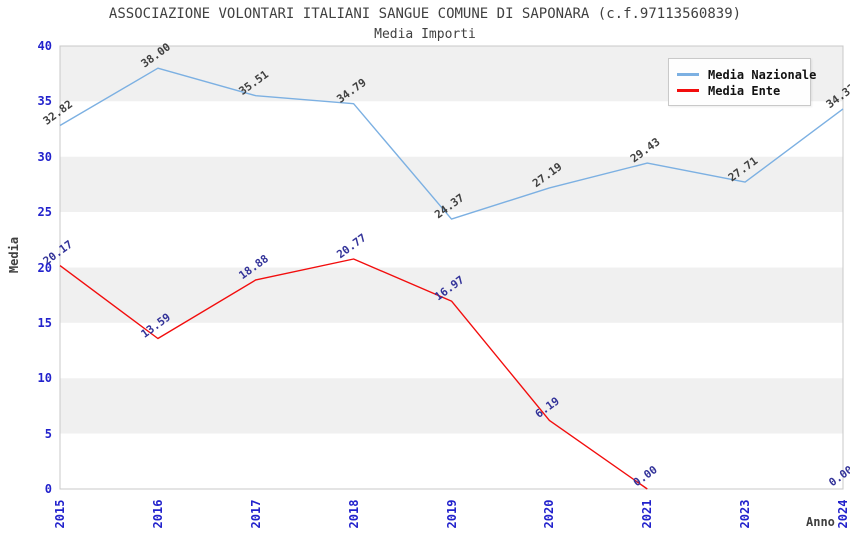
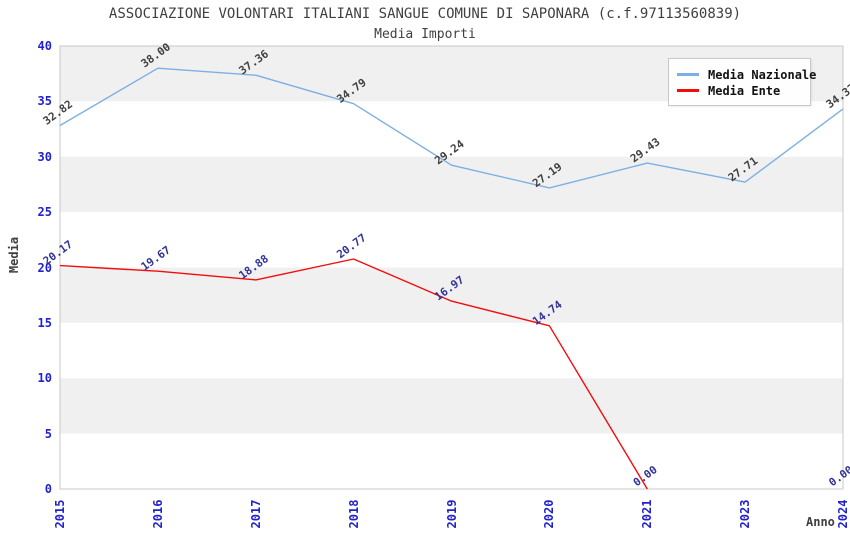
Media Ente/2016: 13.59 -> 19.67
Media Nazionale/2017: 35.51 -> 37.36
Media Nazionale/2019: 24.37 -> 29.24
Media Ente/2020: 6.19 -> 14.74
